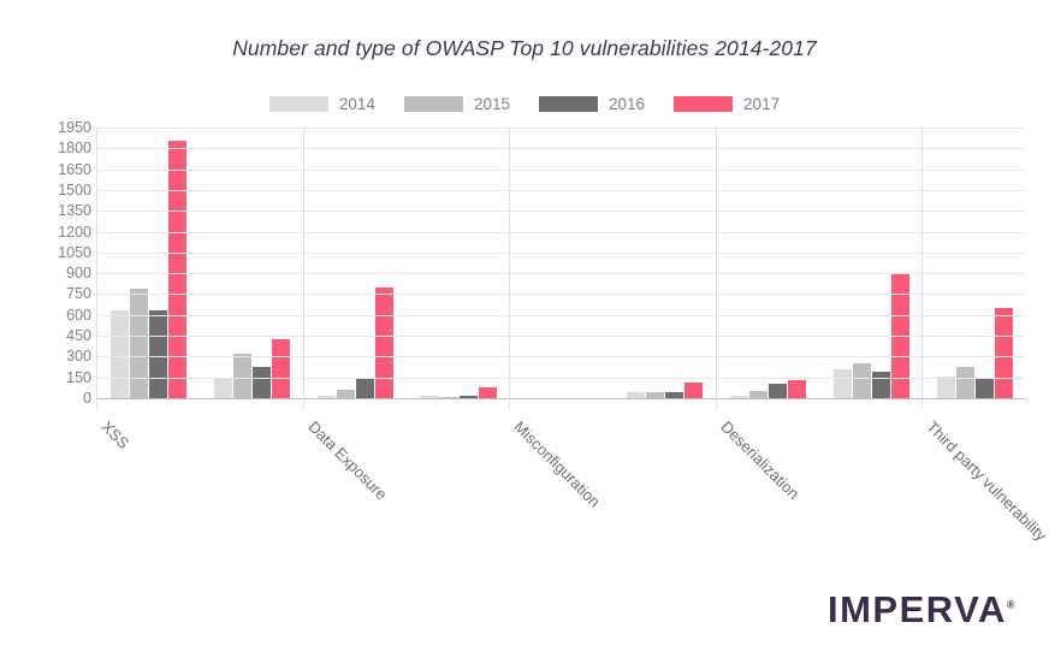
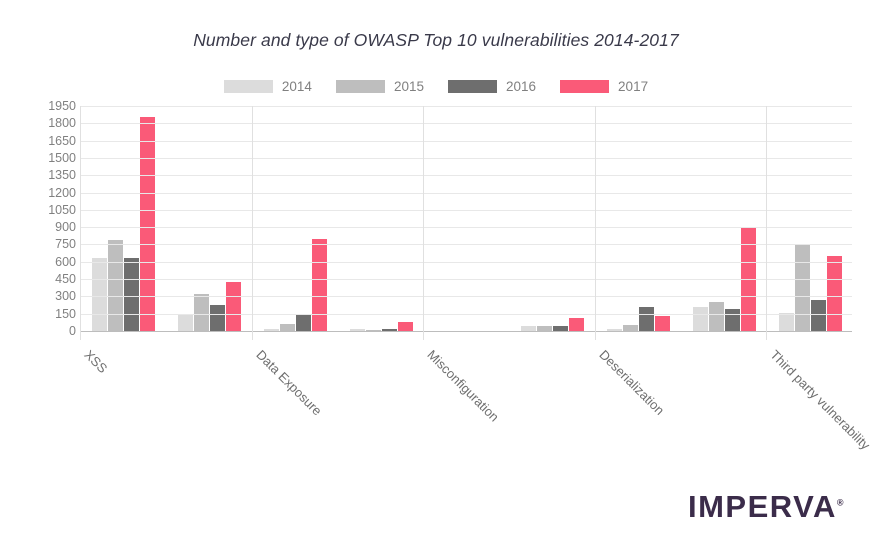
2016/Deserialization: 100 -> 210
2015/Third party vulnerability: 220 -> 750
2016/Third party vulnerability: 150 -> 270
